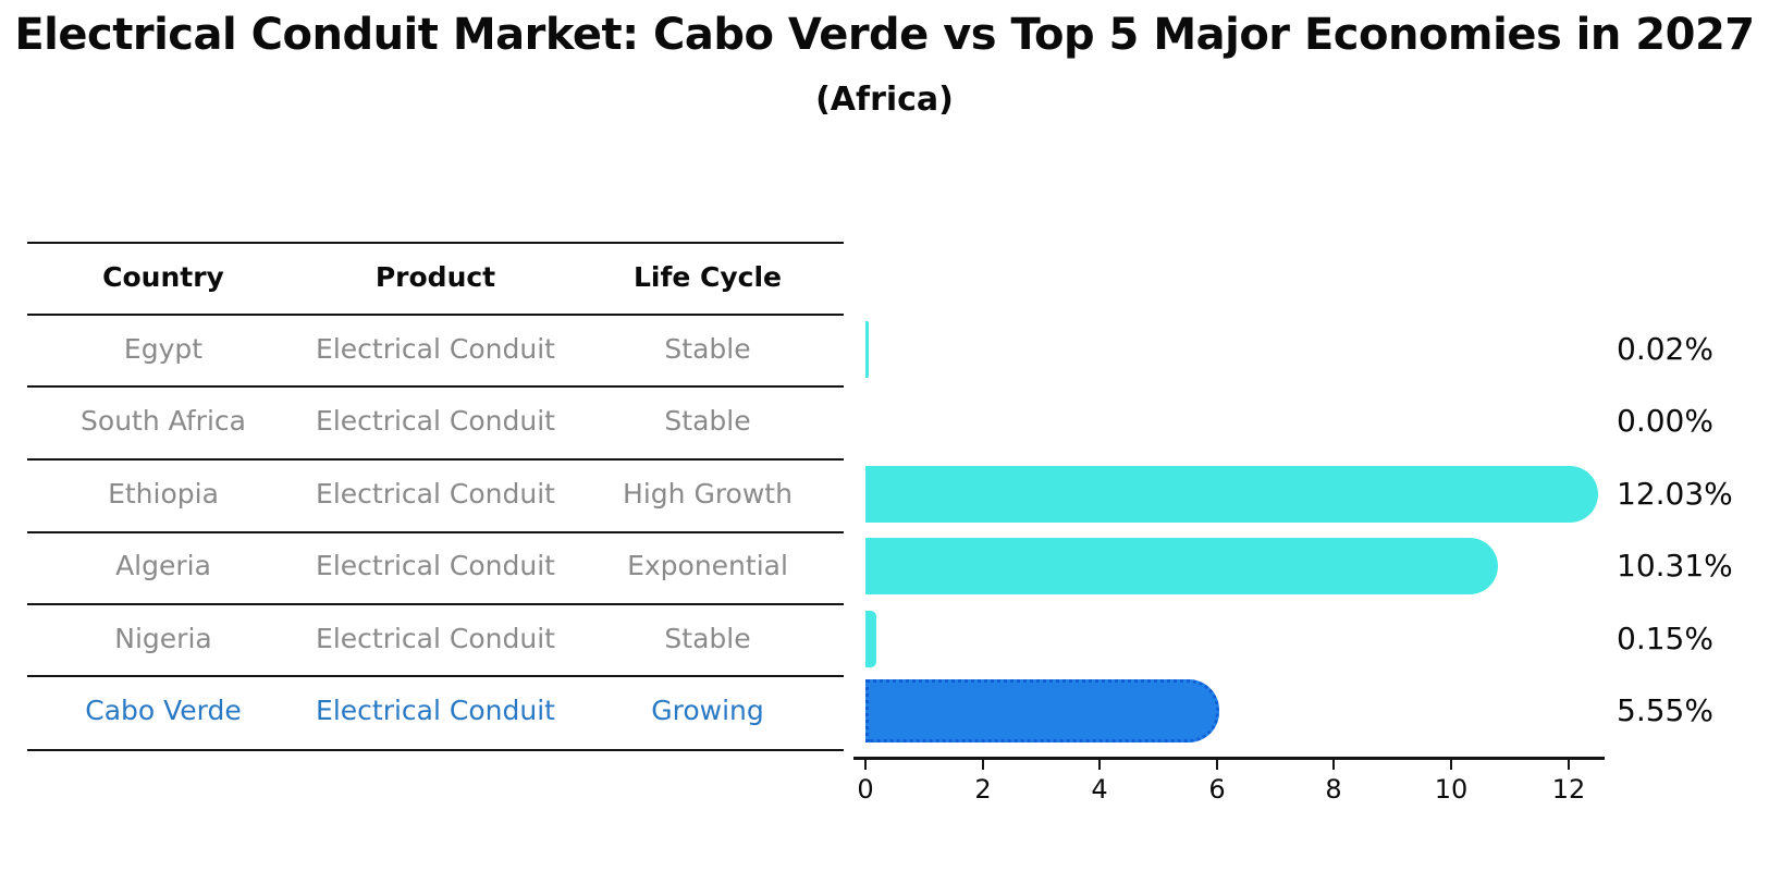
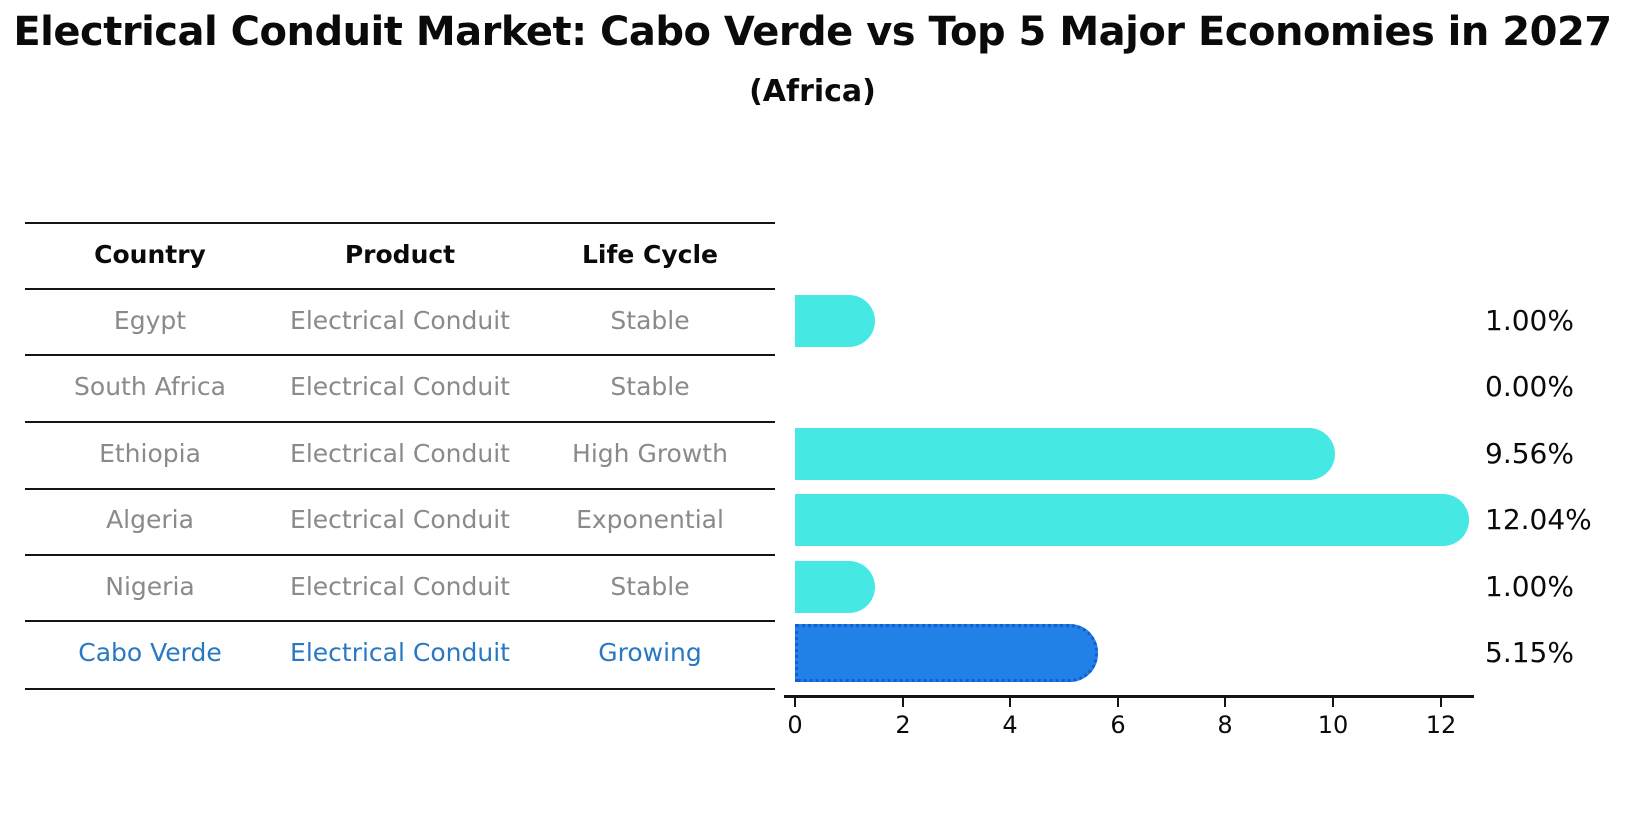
Egypt: 0.02% -> 1.00%
Ethiopia: 12.03% -> 9.56%
Algeria: 10.31% -> 12.04%
Nigeria: 0.15% -> 1.00%
Cabo Verde: 5.55% -> 5.15%
